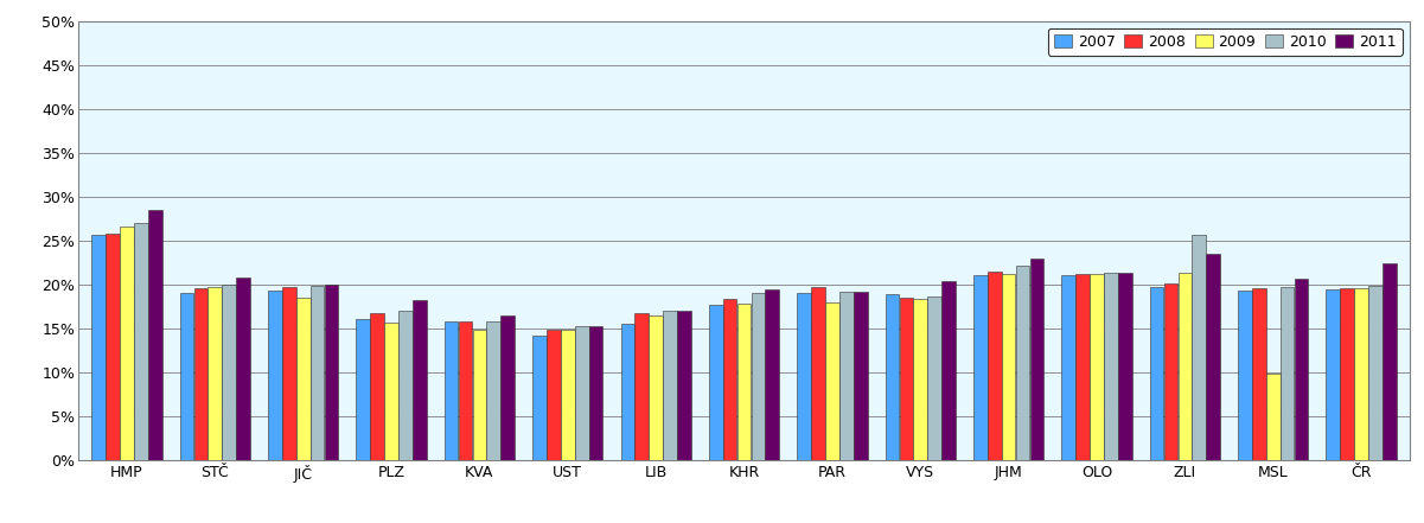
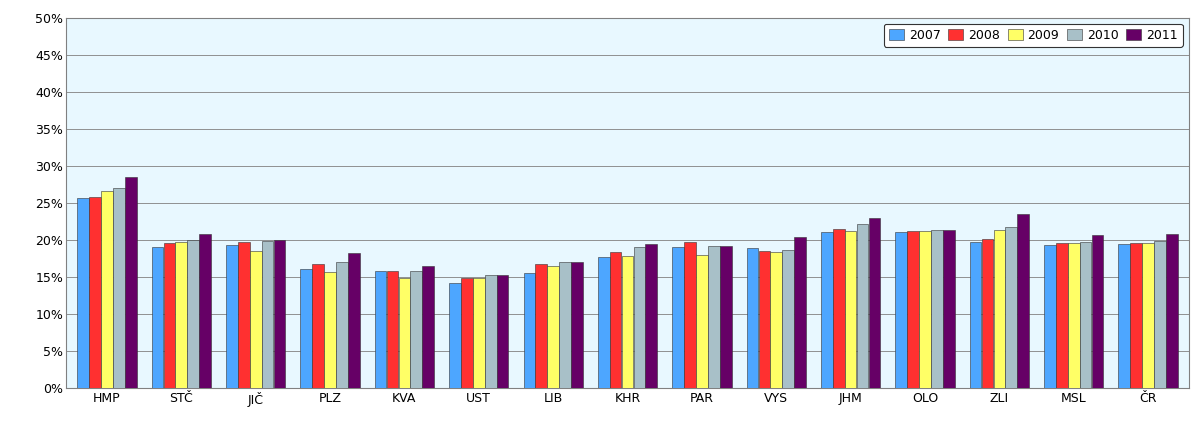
2010/ZLI: 25.6% -> 21.7%
2009/MSL: 9.8% -> 19.6%
2011/ČR: 22.4% -> 20.8%
